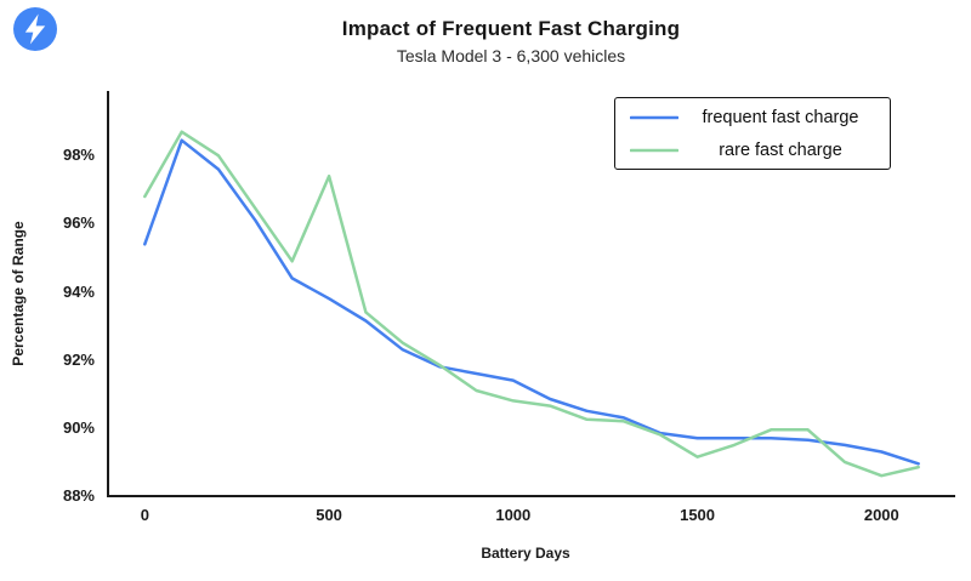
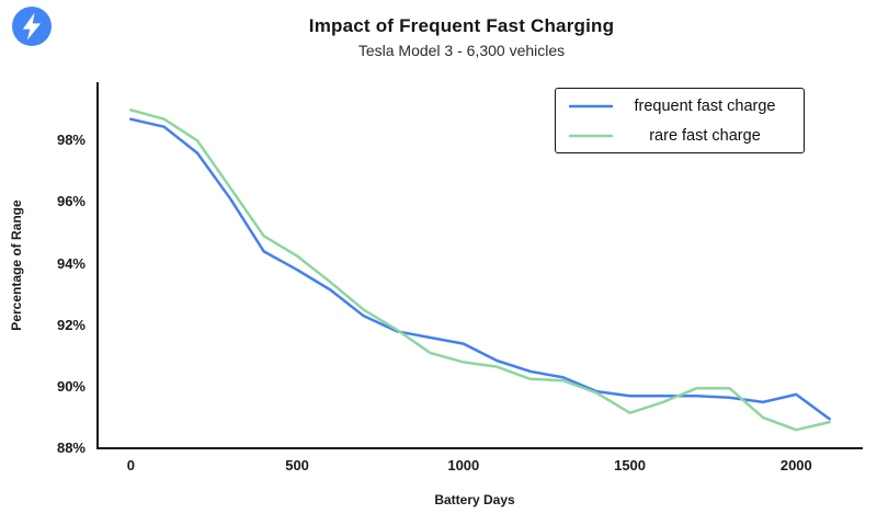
frequent fast charge/0: 95.4% -> 98.7%
rare fast charge/0: 96.8% -> 99.0%
rare fast charge/500: 97.4% -> 94.2%
frequent fast charge/2000: 89.3% -> 89.8%
